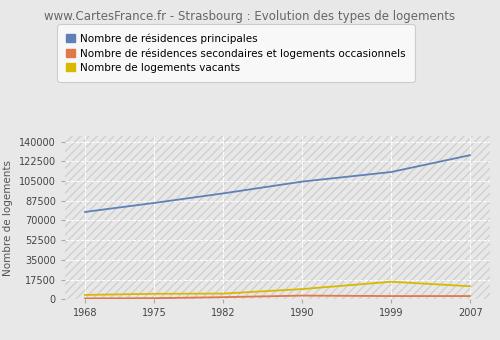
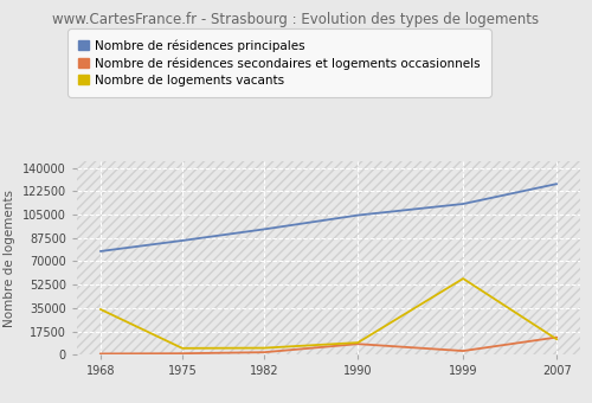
Nombre de logements vacants/1968: 4000 -> 34000
Nombre de résidences secondaires et logements occasionnels/1990: 3000 -> 8000
Nombre de logements vacants/1999: 16000 -> 57000
Nombre de résidences secondaires et logements occasionnels/2007: 3000 -> 13000
